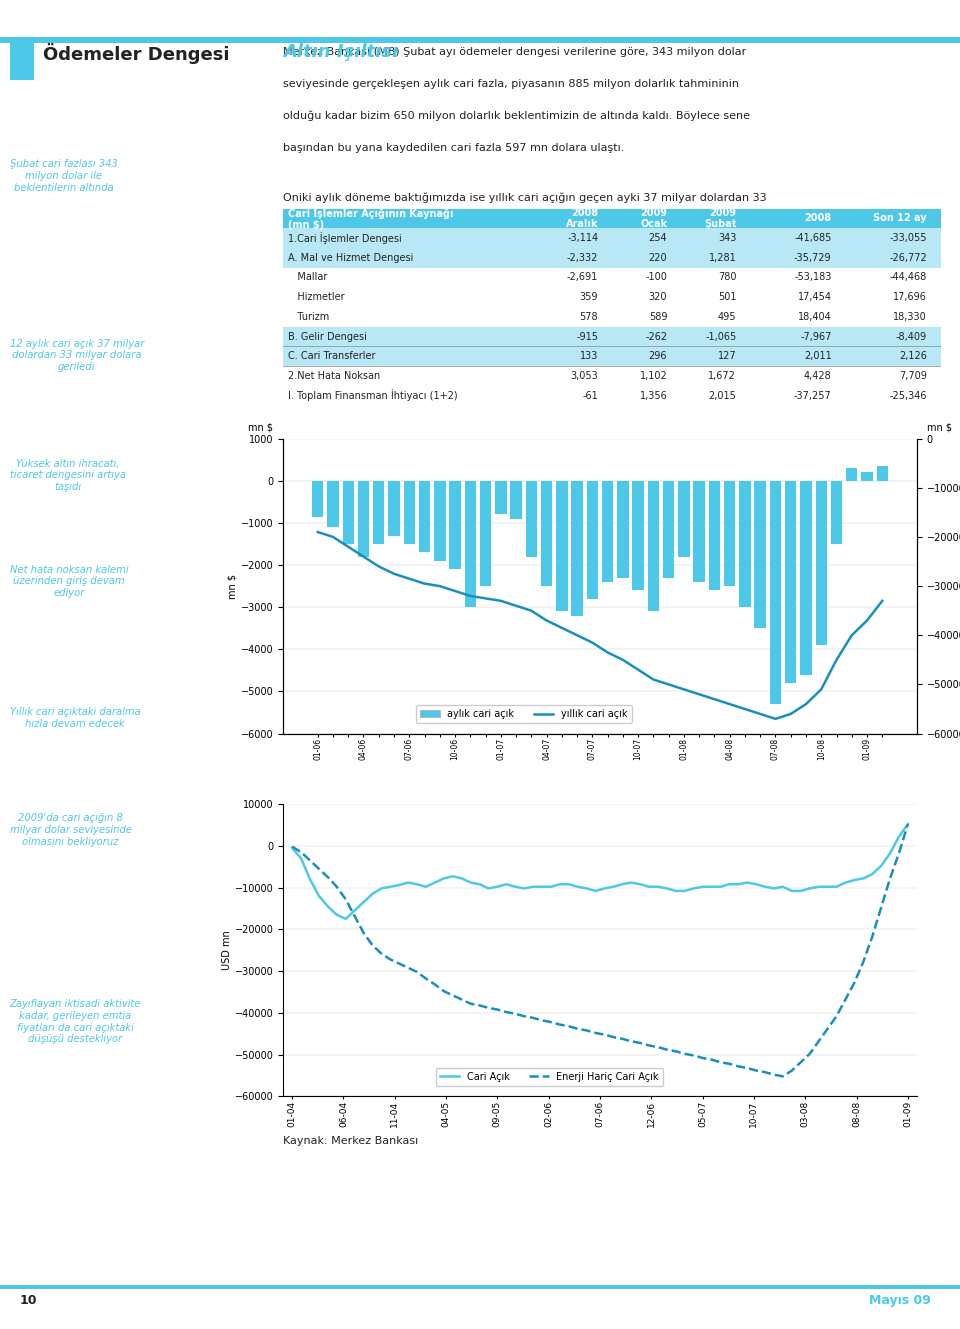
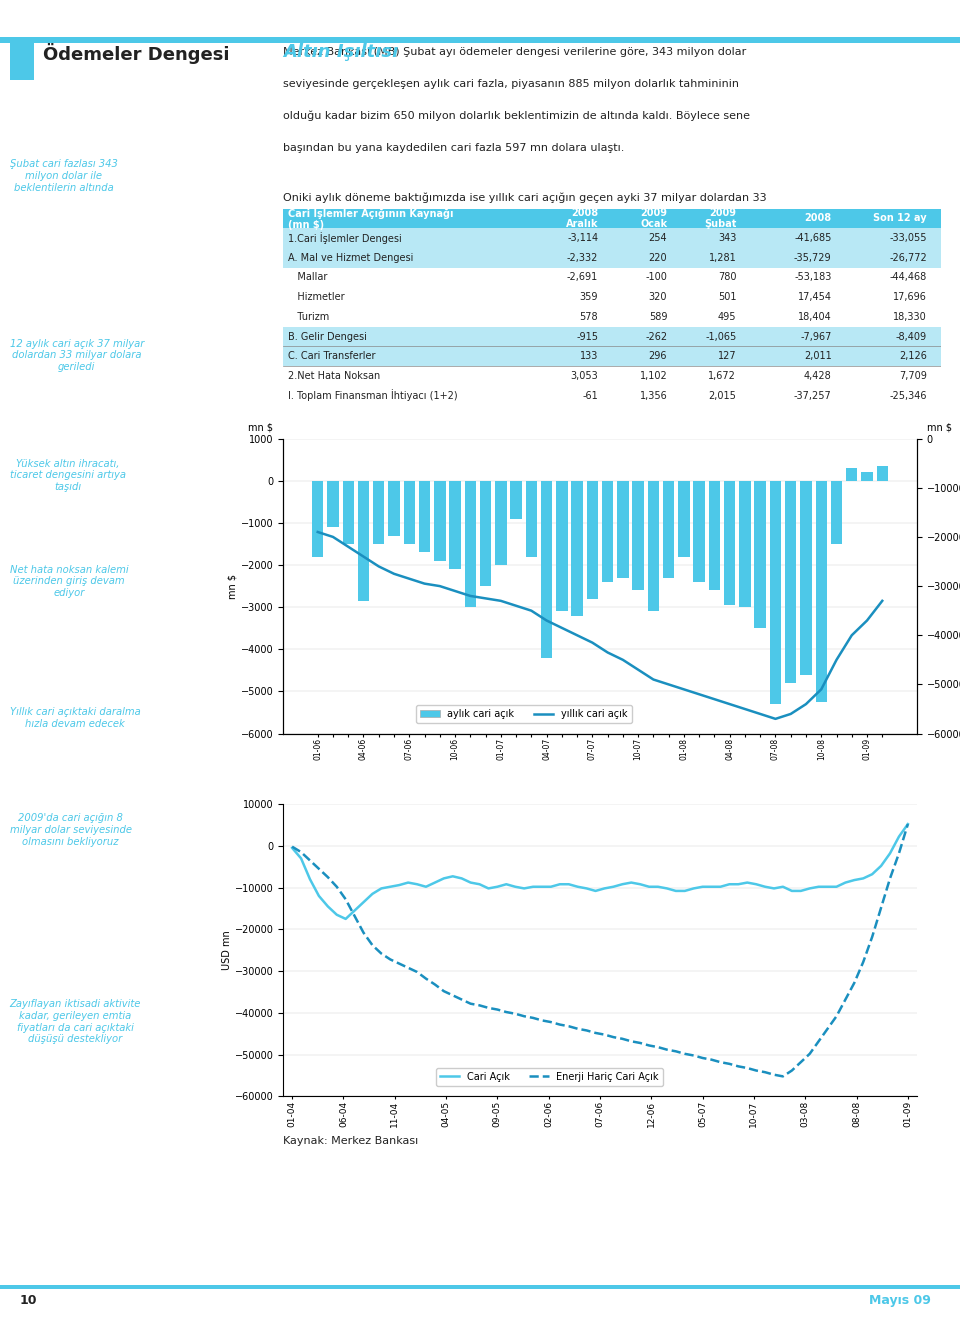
aylık cari açık/01-06: -870 -> -1800
aylık cari açık/04-06: -1800 -> -2850
aylık cari açık/01-07: -800 -> -2000
aylık cari açık/04-07: -2500 -> -4200
aylık cari açık/04-08: -2500 -> -2950
aylık cari açık/10-08: -3900 -> -5250
